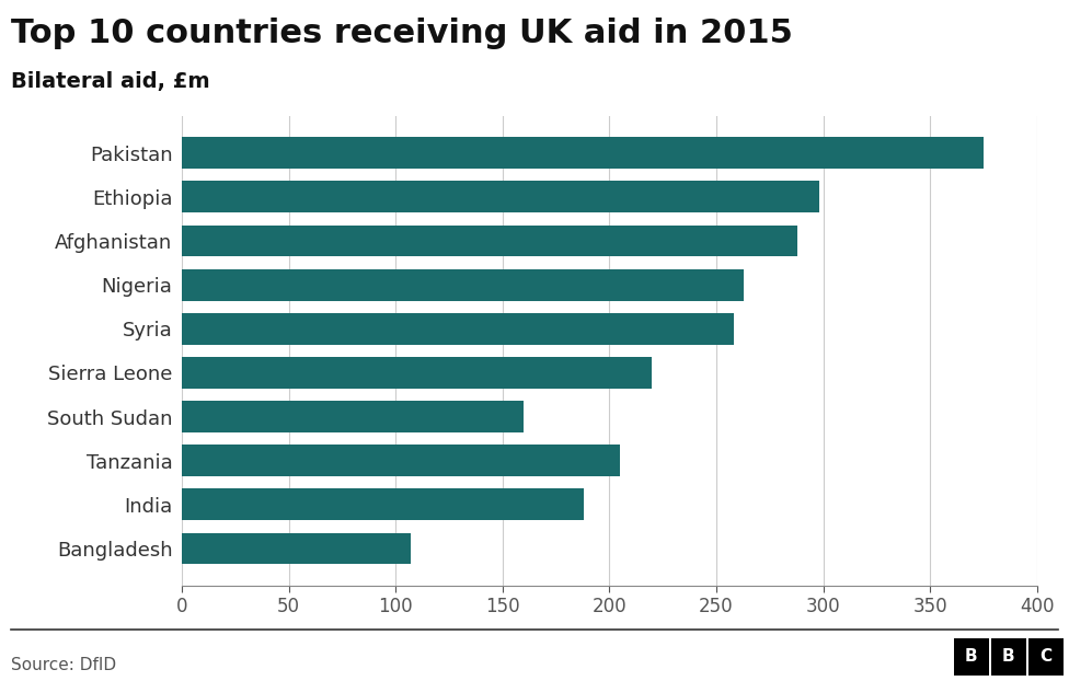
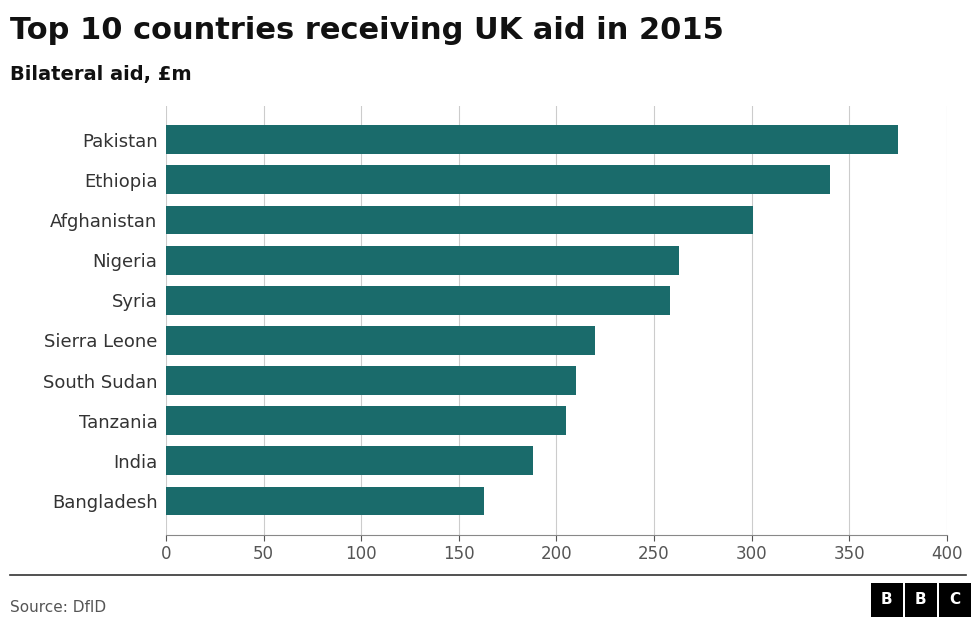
Ethiopia: 298 -> 340
Afghanistan: 288 -> 301
South Sudan: 160 -> 210
Bangladesh: 107 -> 163
